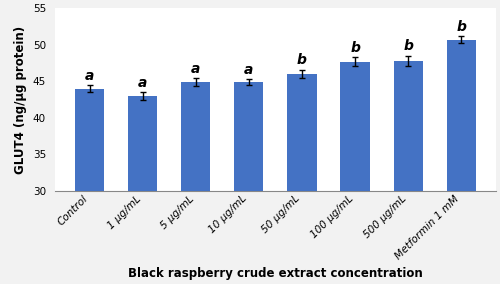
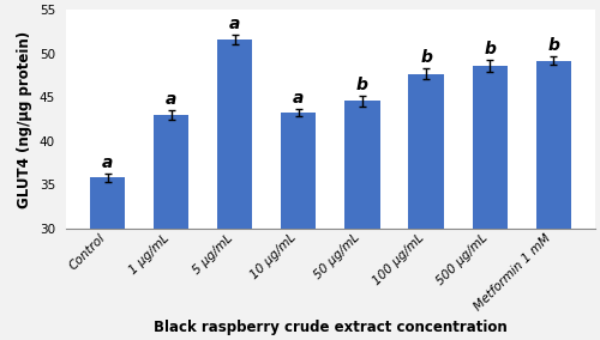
Control: 44.0 -> 35.8
5 μg/mL: 44.9 -> 51.6
10 μg/mL: 44.9 -> 43.2
50 μg/mL: 46.0 -> 44.6
500 μg/mL: 47.8 -> 48.6
Metformin 1 mM: 50.7 -> 49.2
